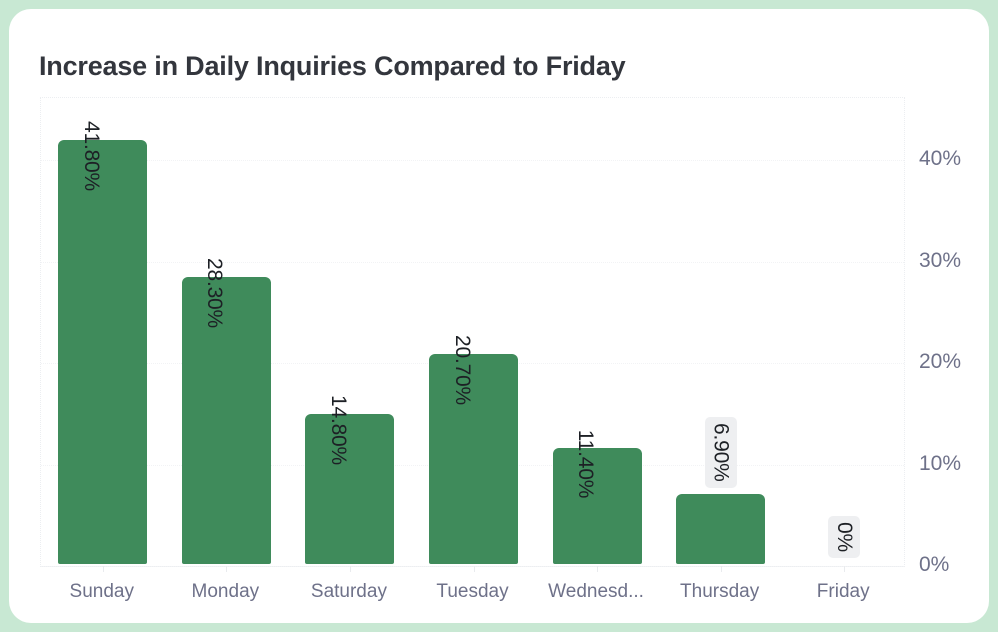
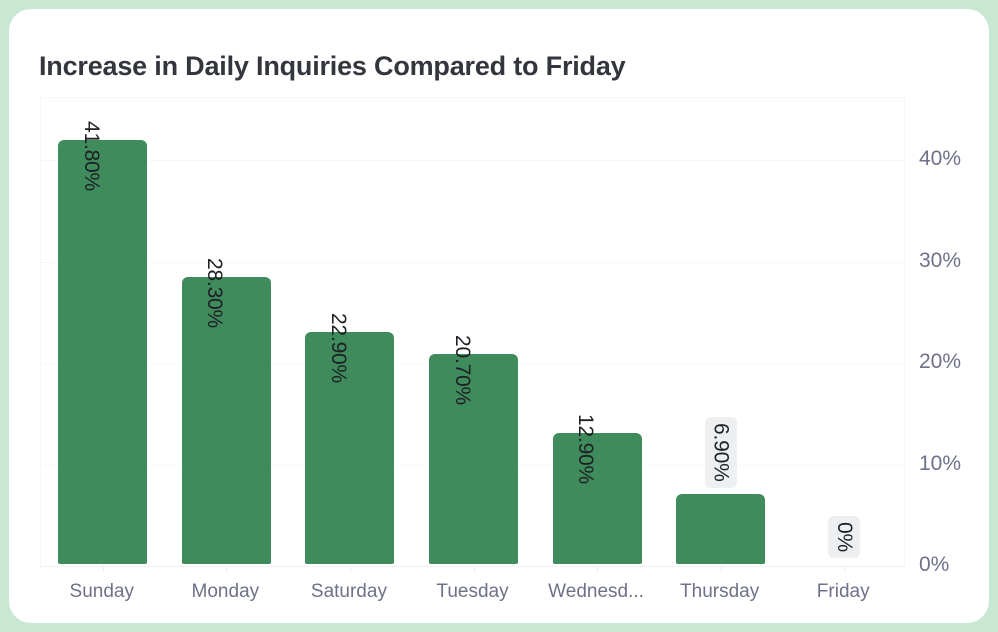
Saturday: 14.80% -> 22.90%
Wednesd...: 11.40% -> 12.90%
